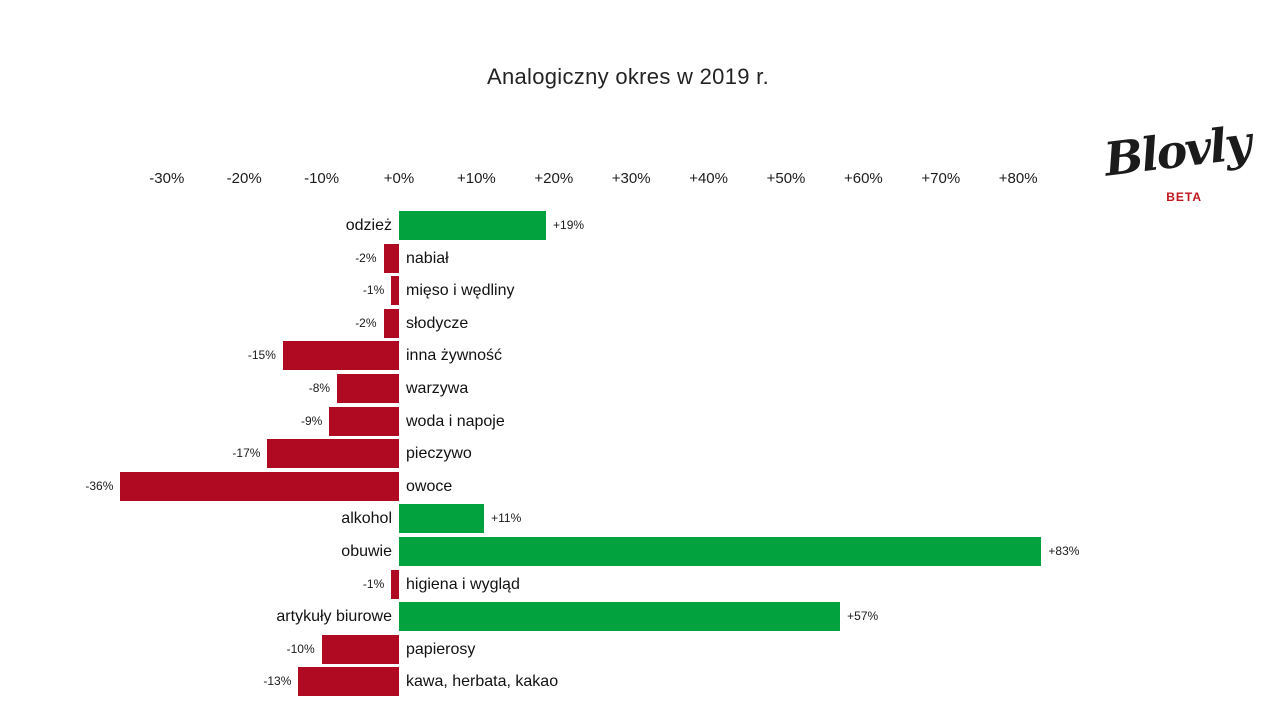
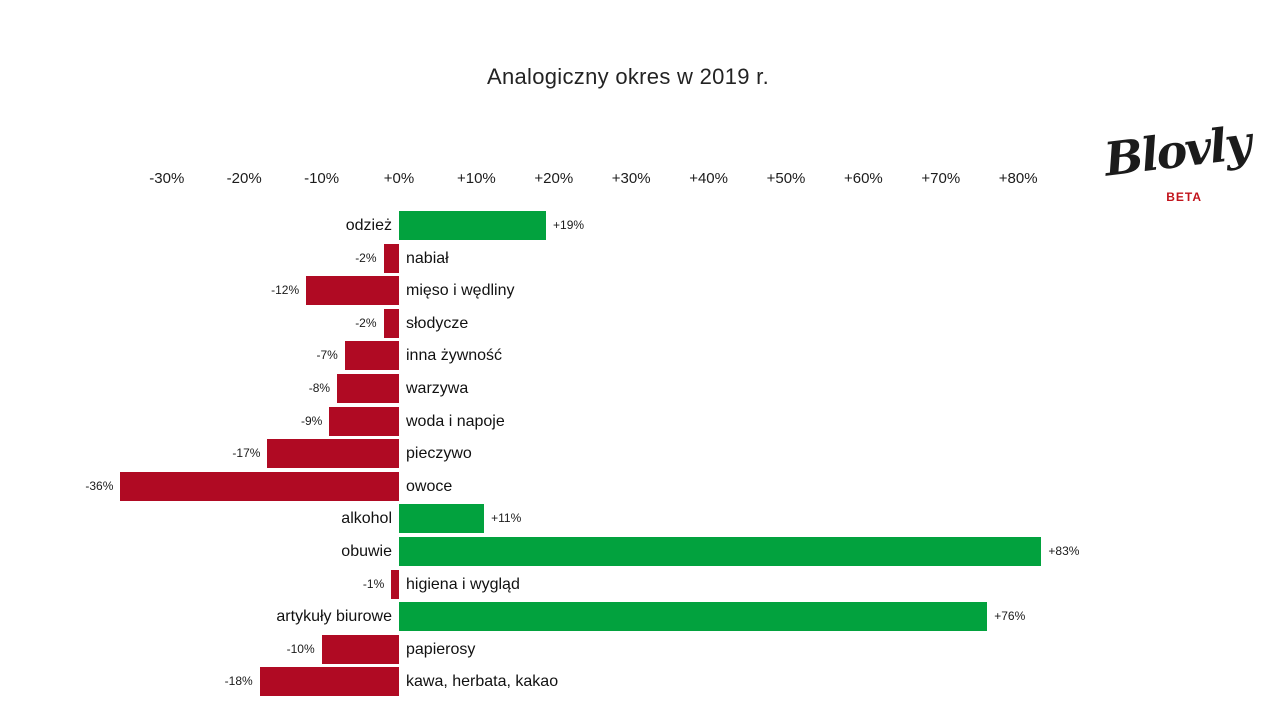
mięso i wędliny: -1% -> -12%
inna żywność: -15% -> -7%
artykuły biurowe: +57% -> +76%
kawa, herbata, kakao: -13% -> -18%
